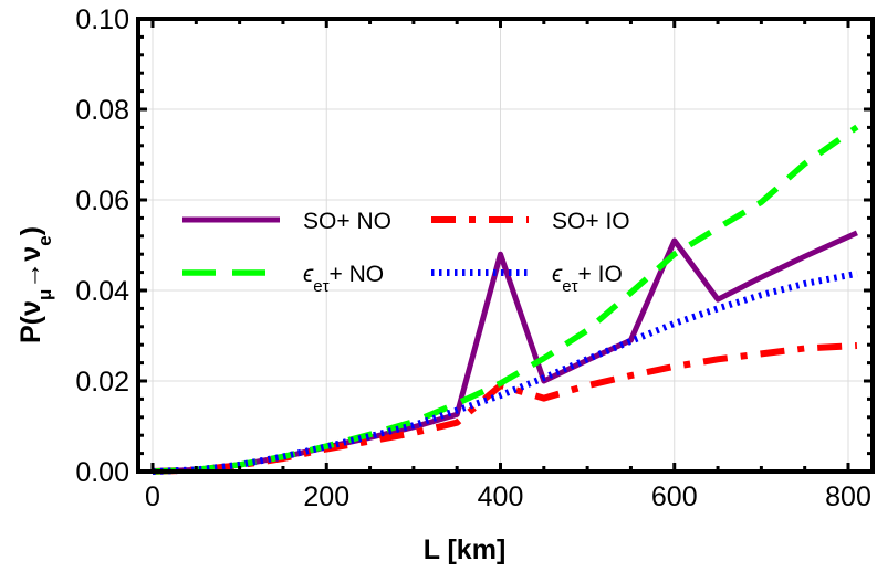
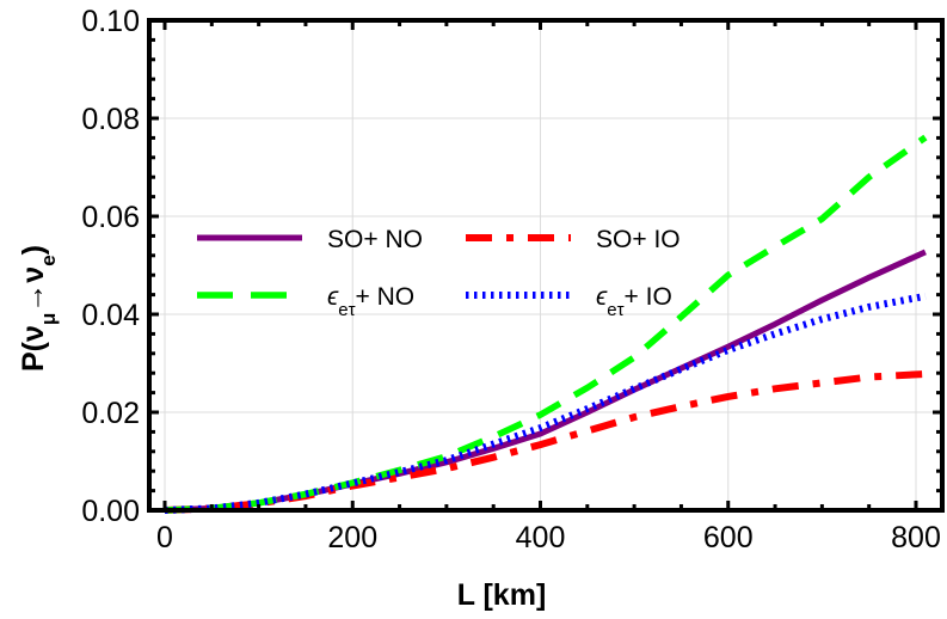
SO+ NO/400: 0.048 -> 0.016
SO+ IO/400: 0.019 -> 0.013
SO+ NO/600: 0.051 -> 0.033
